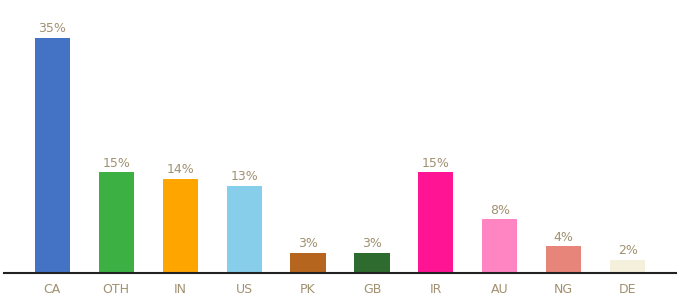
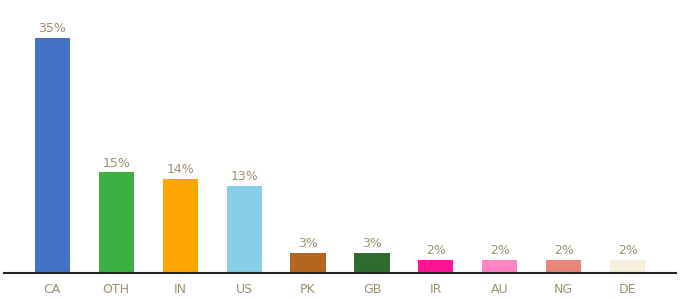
IR: 15% -> 2%
AU: 8% -> 2%
NG: 4% -> 2%
